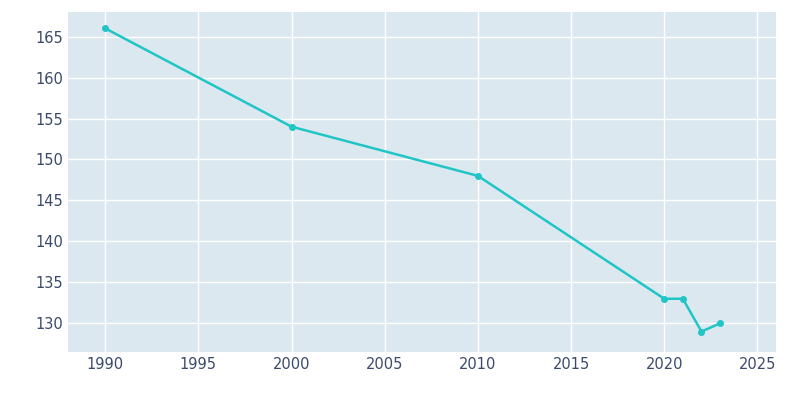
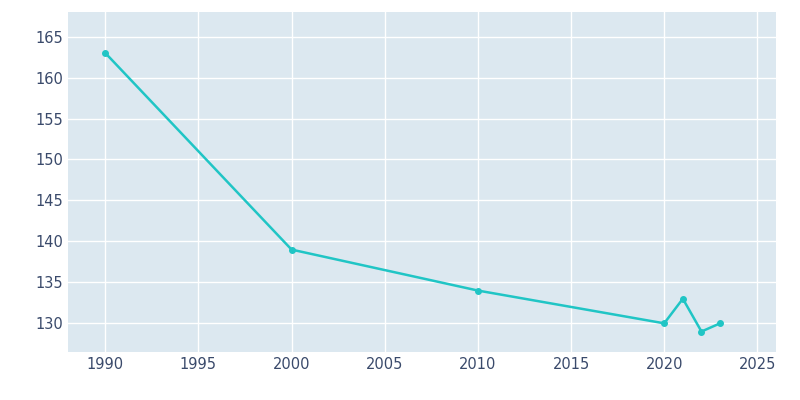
1990: 166 -> 163
2000: 154 -> 139
2010: 148 -> 134
2020: 133 -> 130
